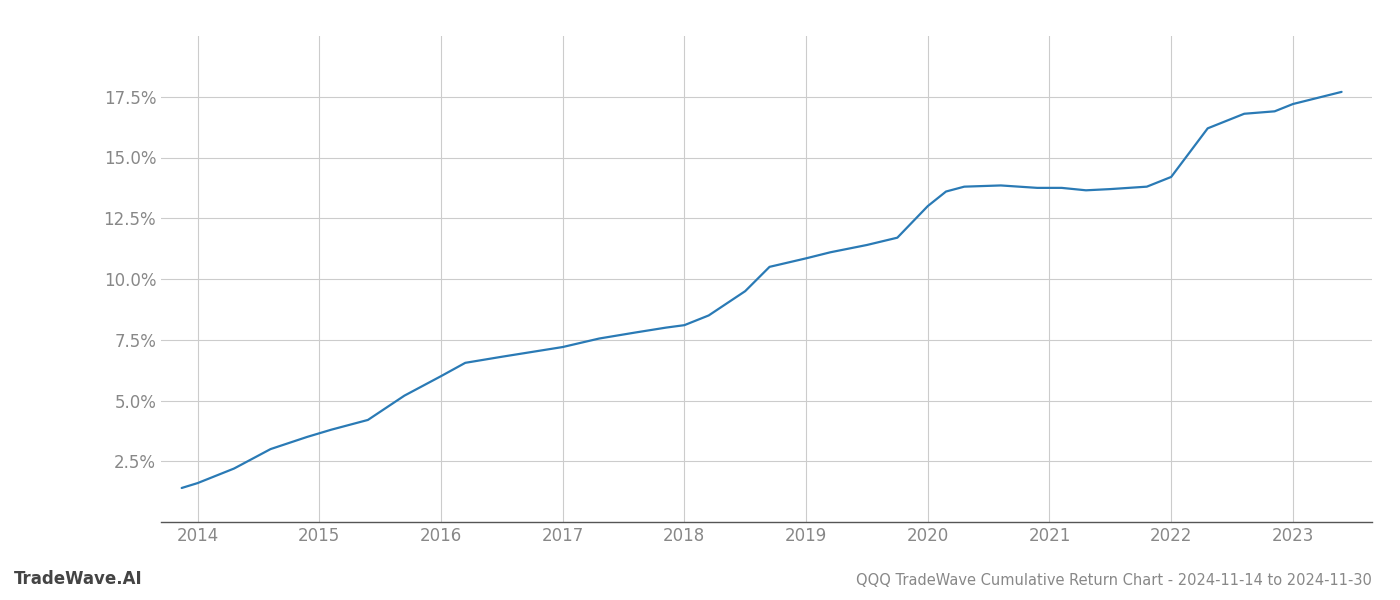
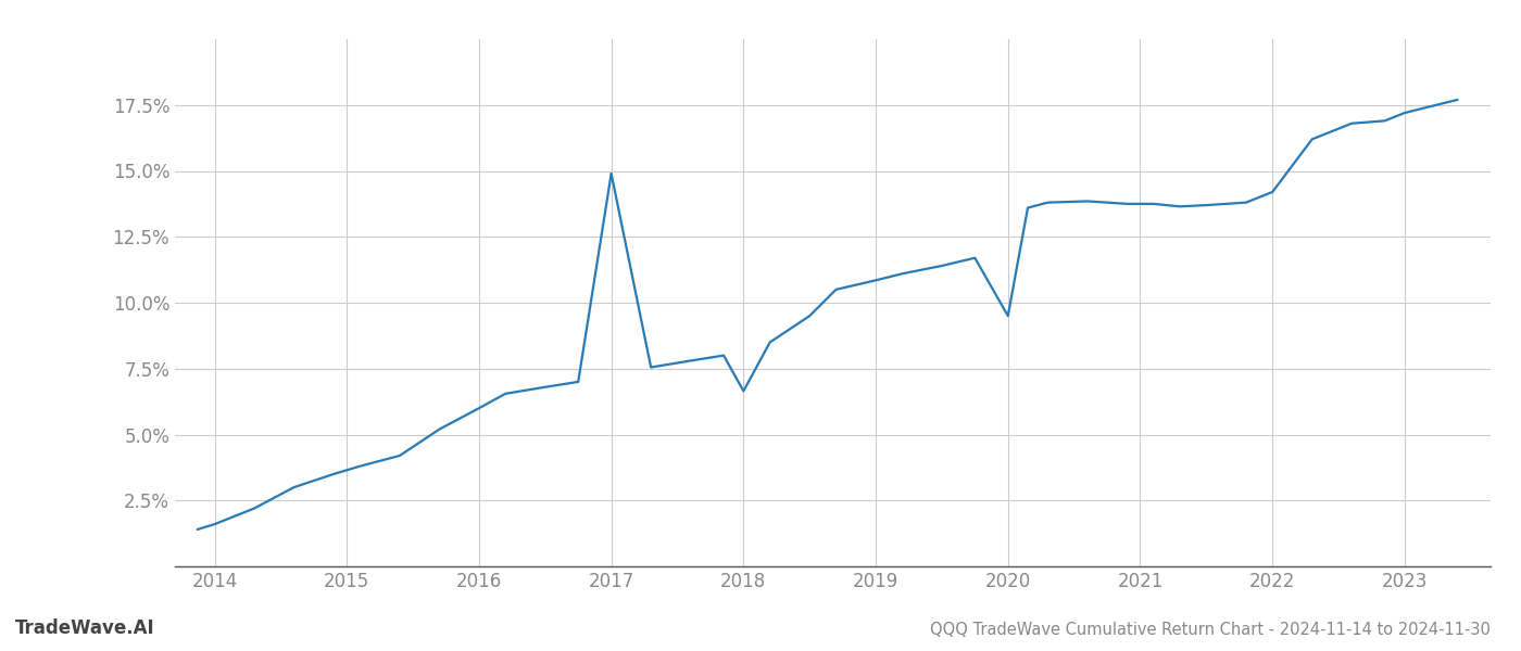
2017: 7.20% -> 14.90%
2018: 8.10% -> 6.65%
2020: 13.00% -> 9.50%
